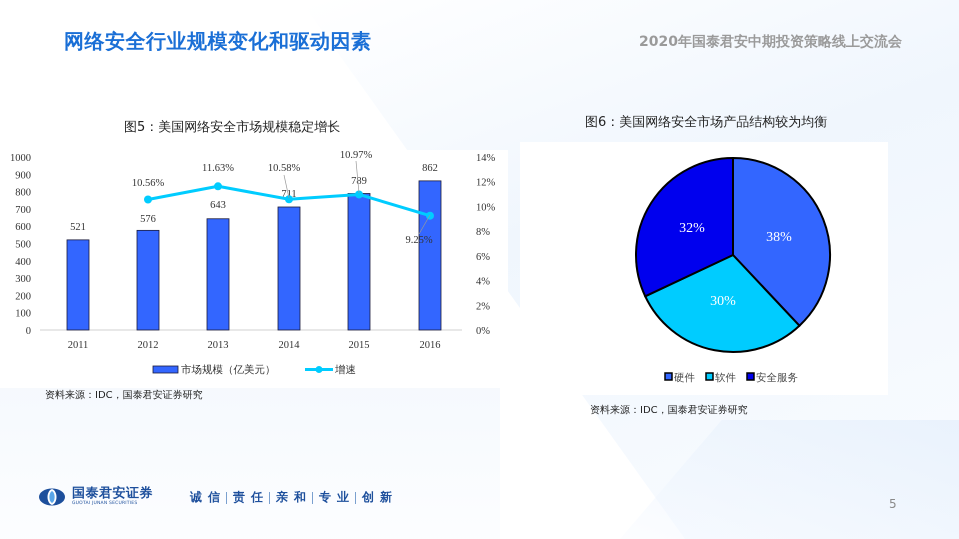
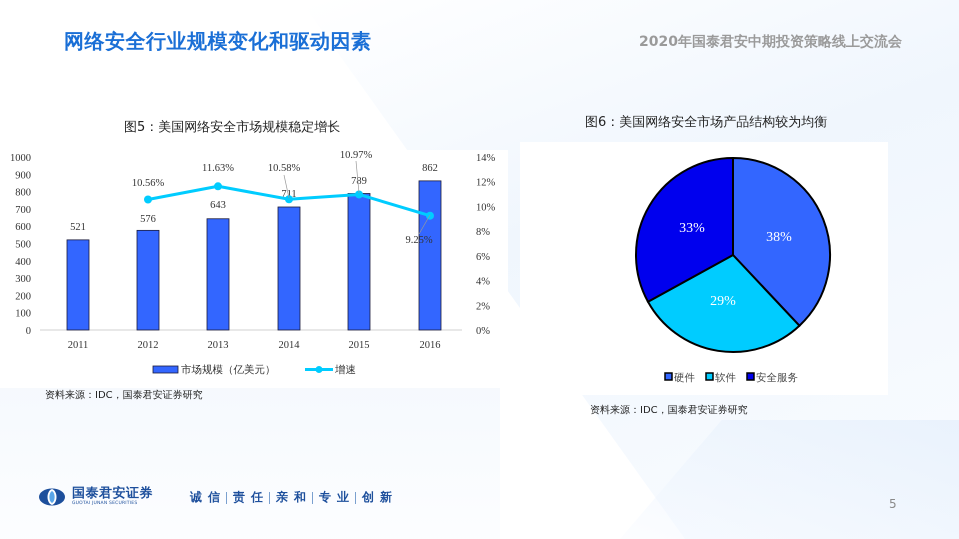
图6：美国网络安全市场产品结构较为均衡/软件: 30% -> 29%
图6：美国网络安全市场产品结构较为均衡/安全服务: 32% -> 33%
